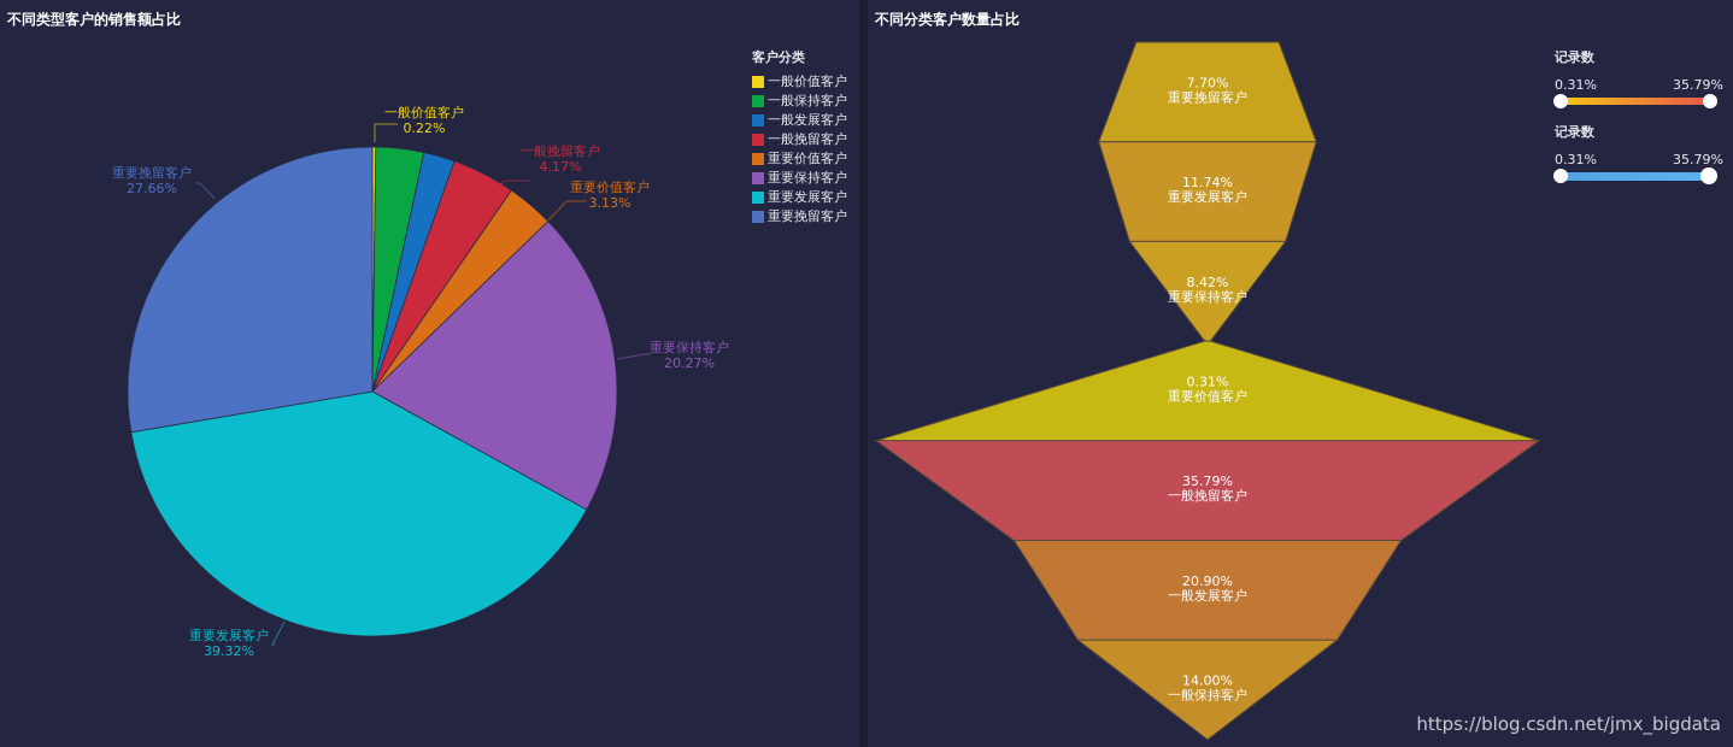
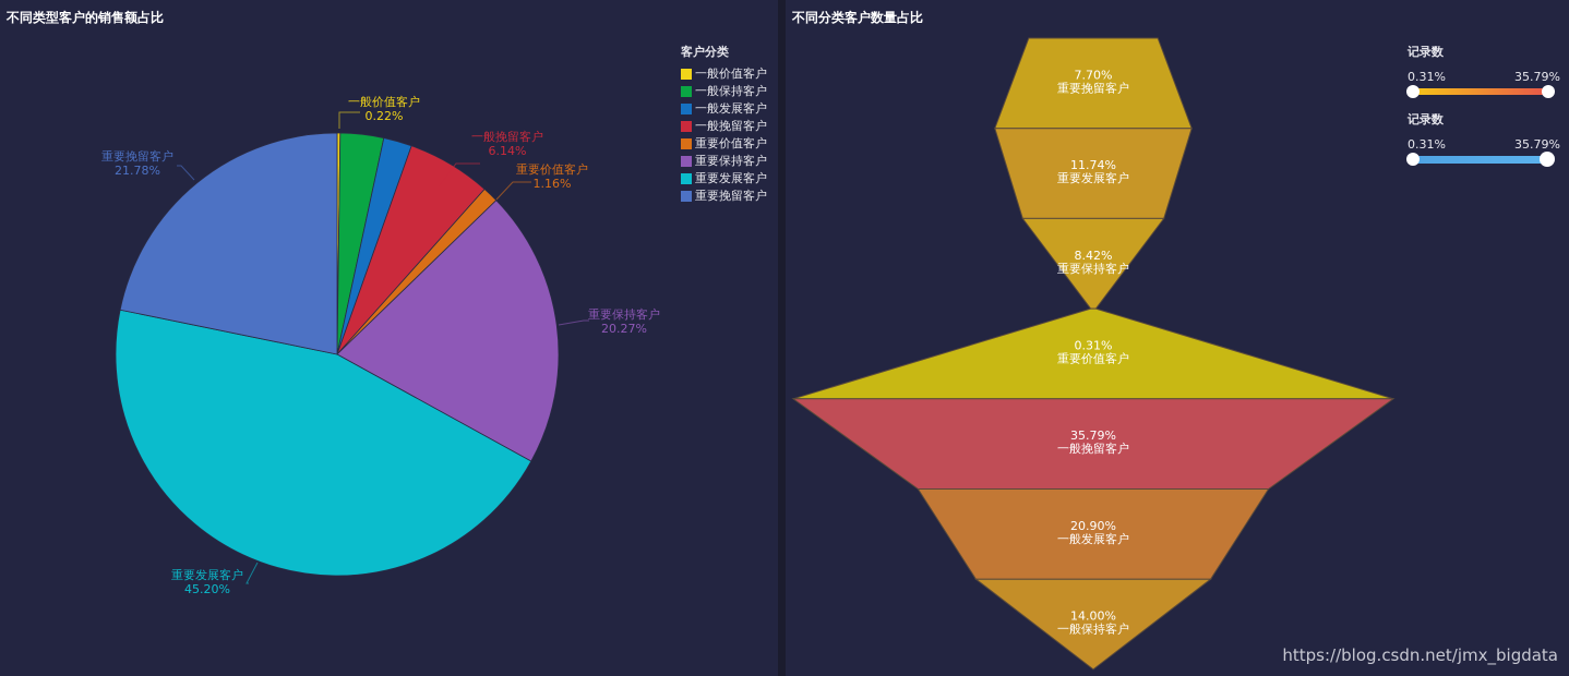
不同类型客户的销售额占比/一般挽留客户: 4.17% -> 6.14%
不同类型客户的销售额占比/重要价值客户: 3.13% -> 1.16%
不同类型客户的销售额占比/重要发展客户: 39.32% -> 45.20%
不同类型客户的销售额占比/重要挽留客户: 27.66% -> 21.78%
